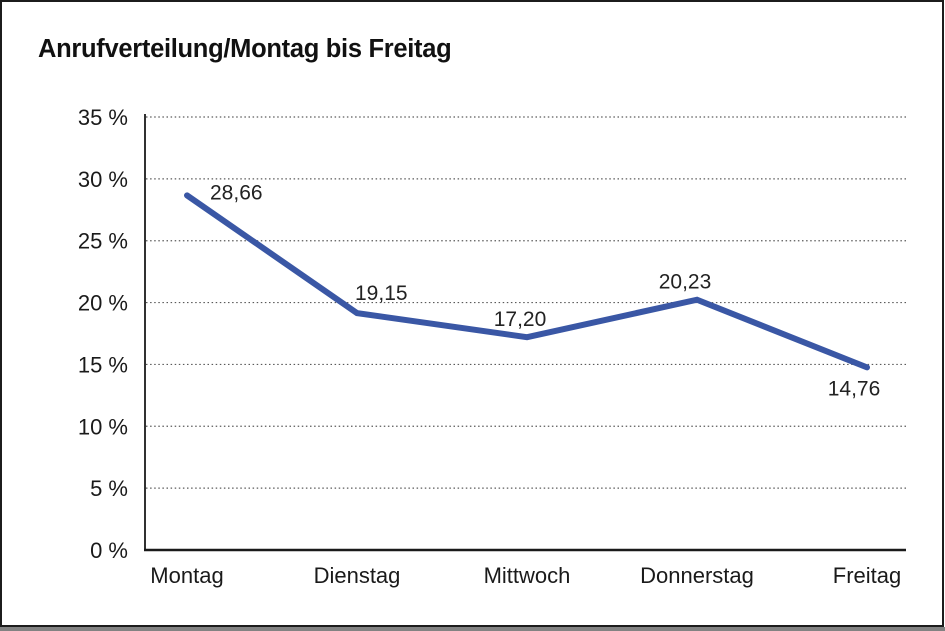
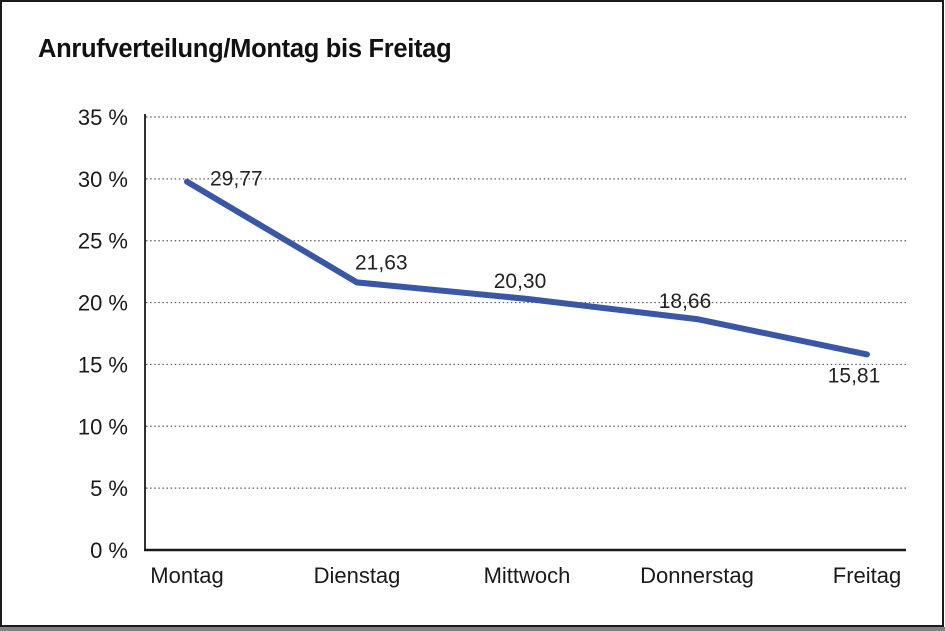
Montag: 28,66 -> 29,77
Dienstag: 19,15 -> 21,63
Mittwoch: 17,20 -> 20,30
Donnerstag: 20,23 -> 18,66
Freitag: 14,76 -> 15,81
